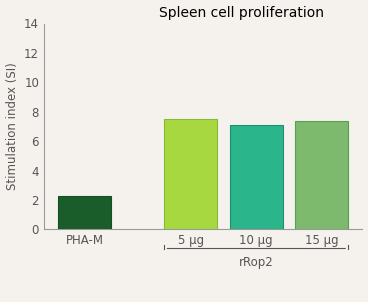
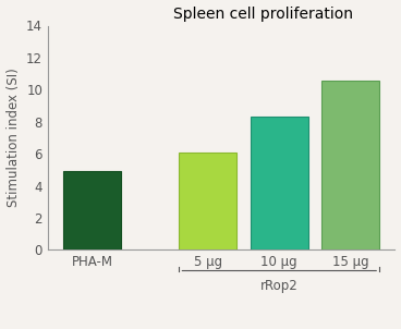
PHA-M: 2.3 -> 4.9
5 μg: 7.5 -> 6.1
10 μg: 7.1 -> 8.3
15 μg: 7.4 -> 10.6
